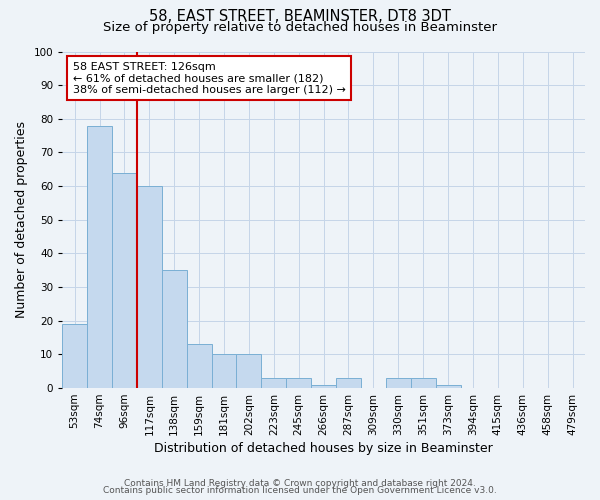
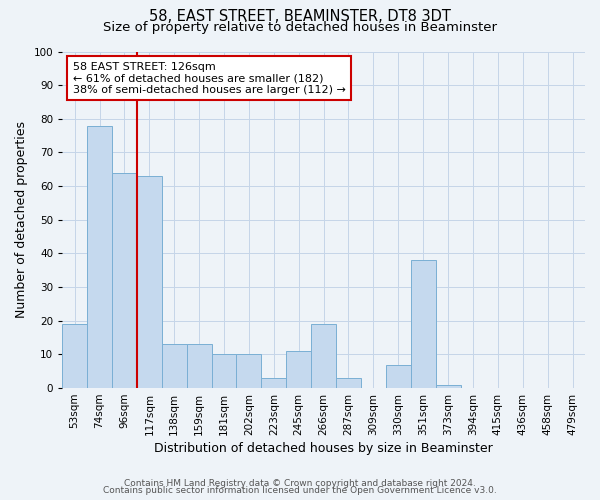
117sqm: 60 -> 63
138sqm: 35 -> 13
245sqm: 3 -> 11
266sqm: 1 -> 19
330sqm: 3 -> 7
351sqm: 3 -> 38
